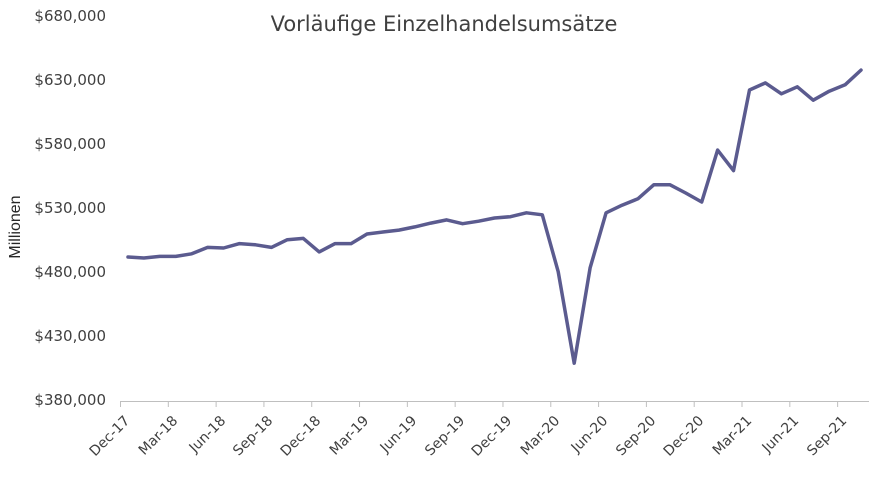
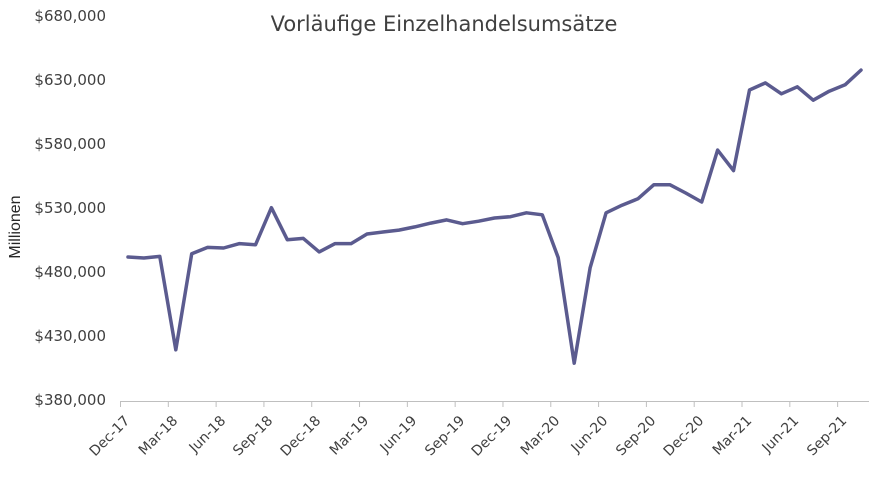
Mar-18: $493000 -> $420000
Sep-18: $500000 -> $531000
Mar-20: $481000 -> $492000
